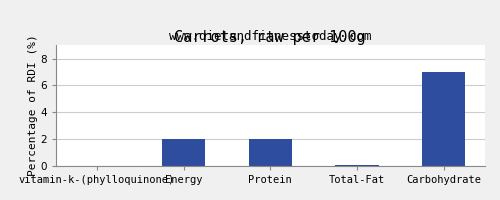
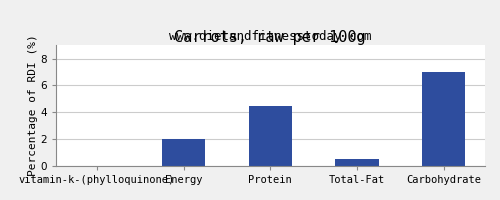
Protein: 2.0 -> 4.5
Total-Fat: 0.1 -> 0.5
